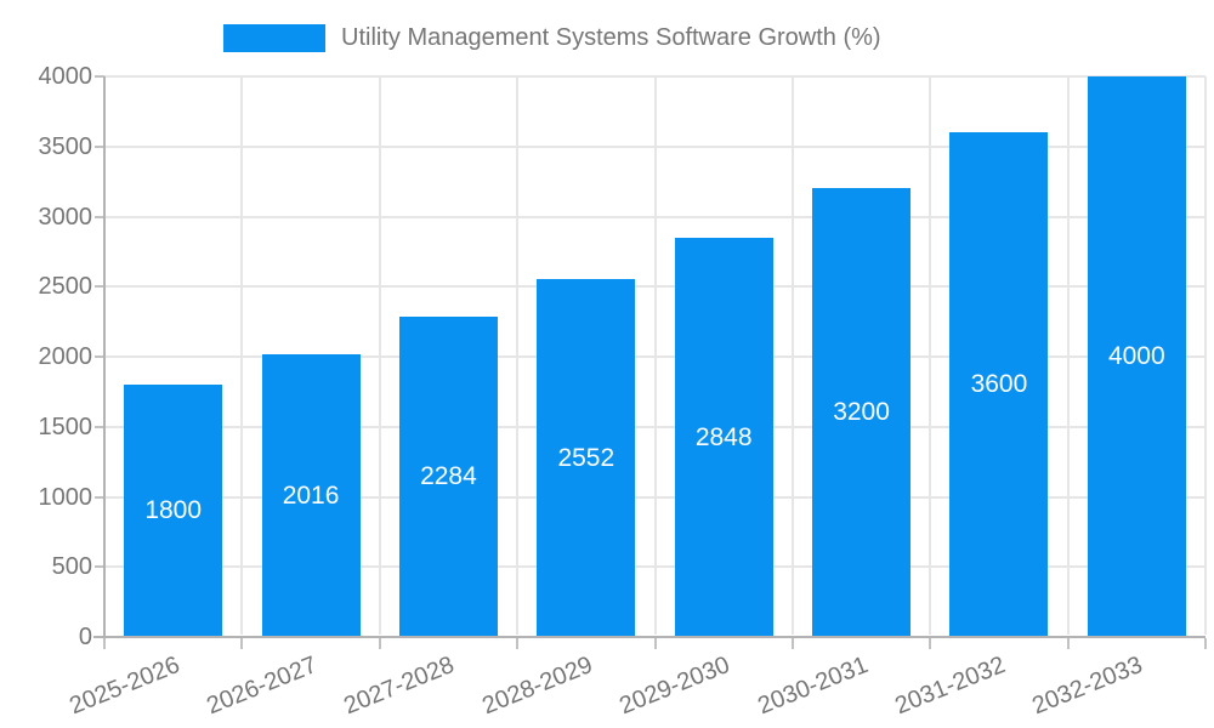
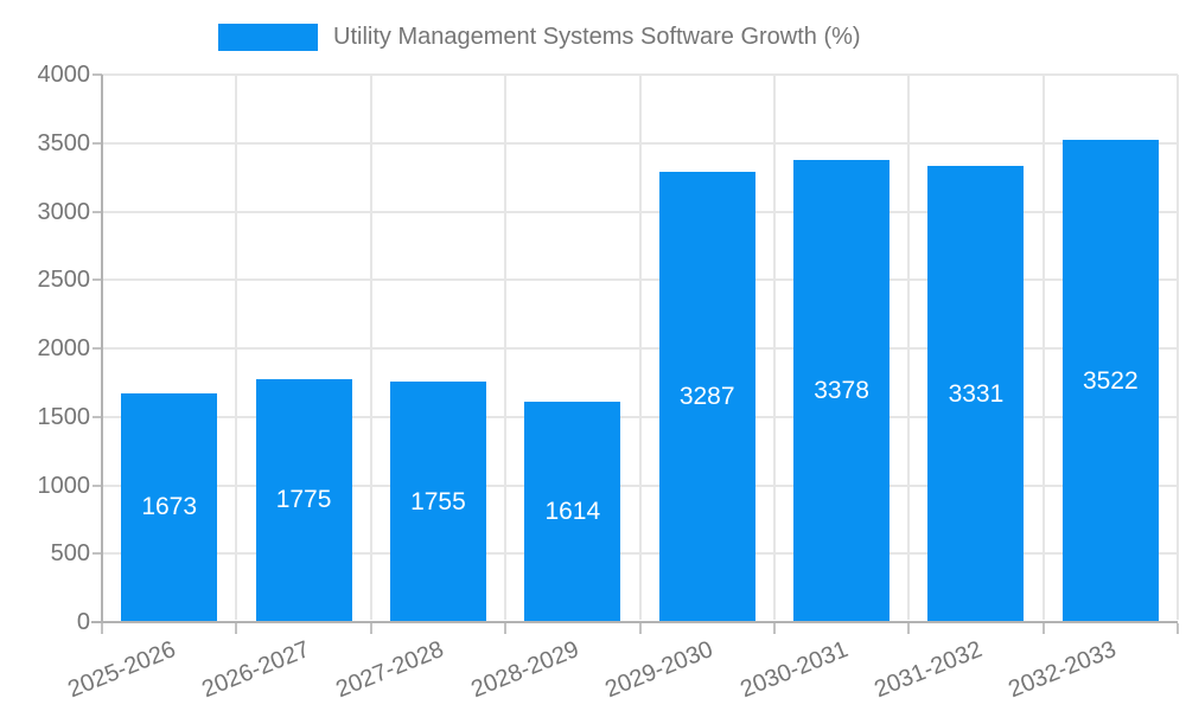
2025-2026: 1800 -> 1673
2026-2027: 2016 -> 1775
2027-2028: 2284 -> 1755
2028-2029: 2552 -> 1614
2029-2030: 2848 -> 3287
2030-2031: 3200 -> 3378
2031-2032: 3600 -> 3331
2032-2033: 4000 -> 3522
